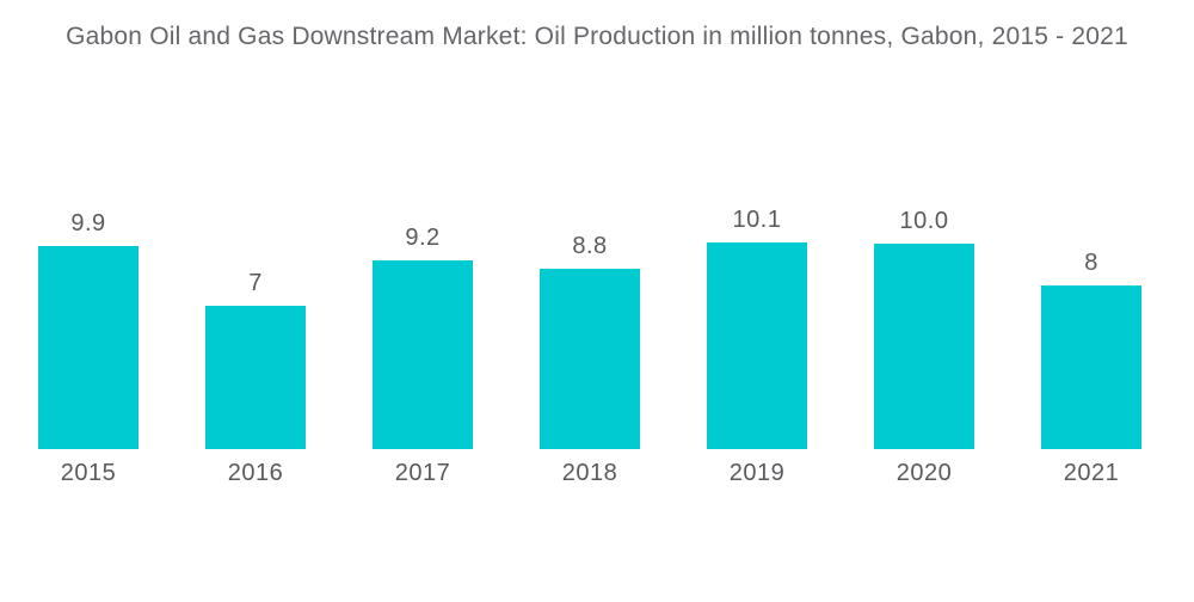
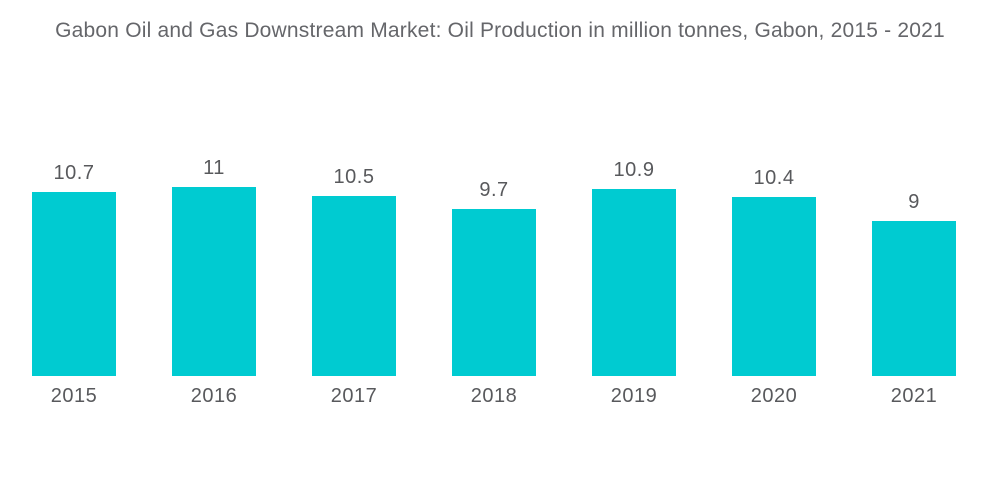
2015: 9.9 -> 10.7
2016: 7 -> 11
2017: 9.2 -> 10.5
2018: 8.8 -> 9.7
2019: 10.1 -> 10.9
2020: 10.0 -> 10.4
2021: 8 -> 9
